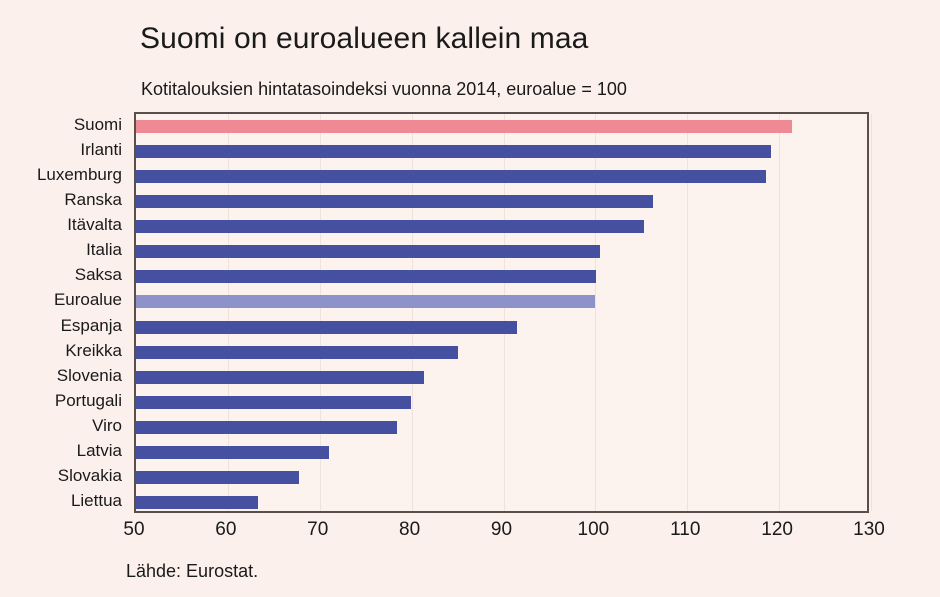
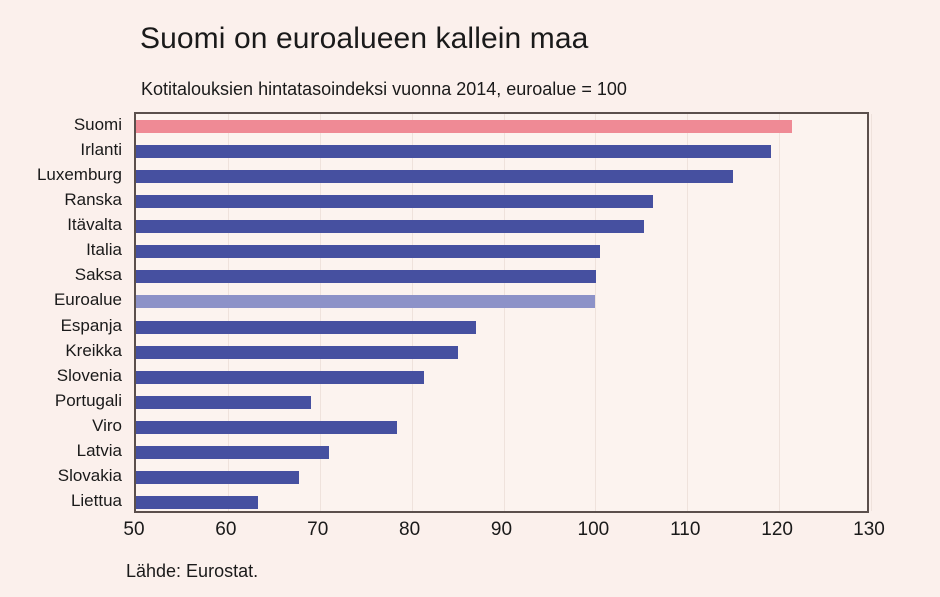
Luxemburg: 119 -> 115
Espanja: 92 -> 87
Portugali: 80 -> 69
